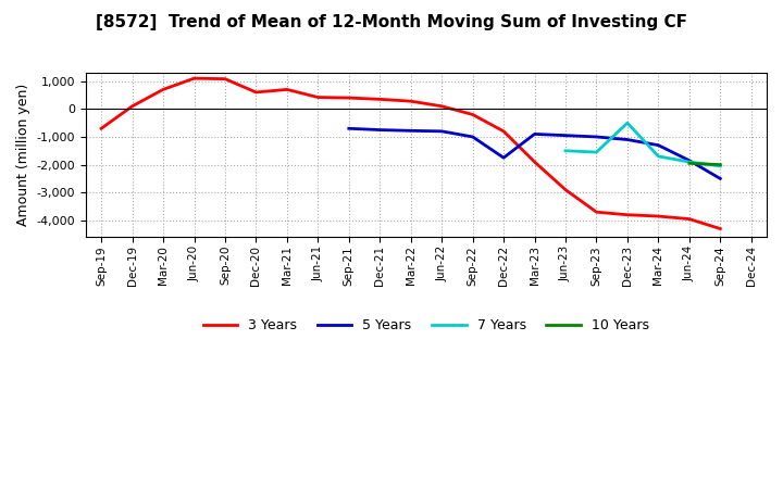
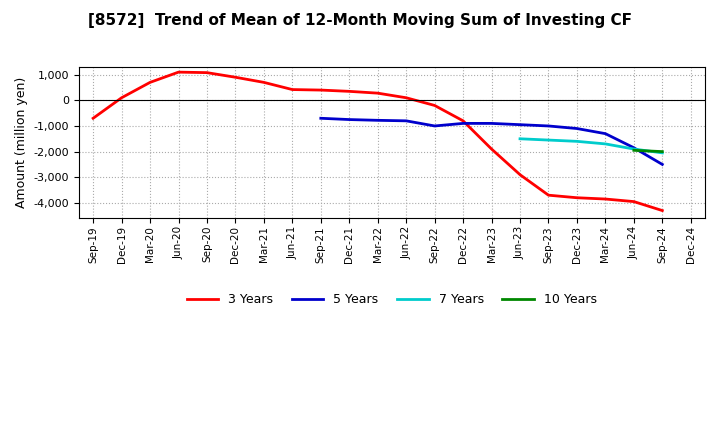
3 Years/Dec-20: 600 -> 900
5 Years/Dec-22: -1,750 -> -900
7 Years/Dec-23: -500 -> -1,600
